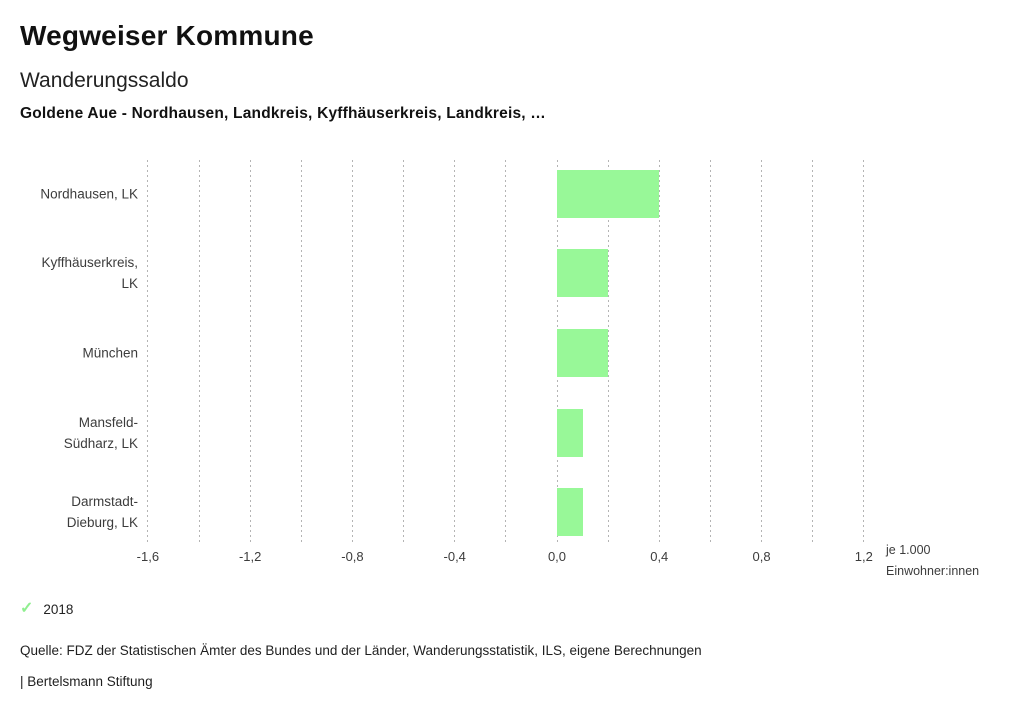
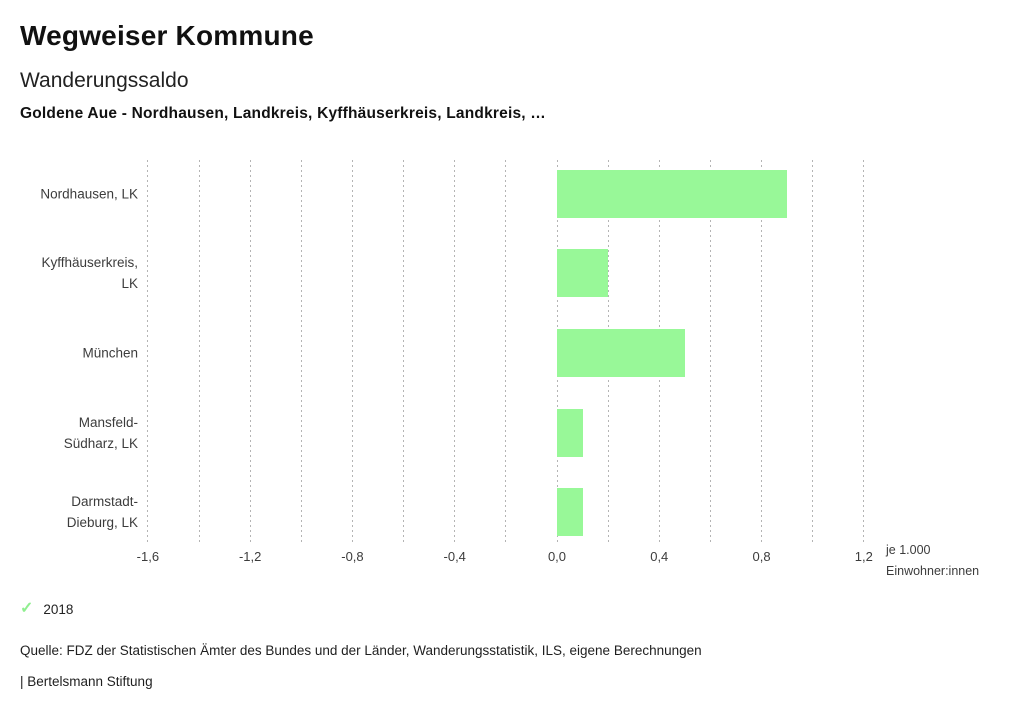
Nordhausen, LK: 0,4 -> 0,9
München: 0,2 -> 0,5
